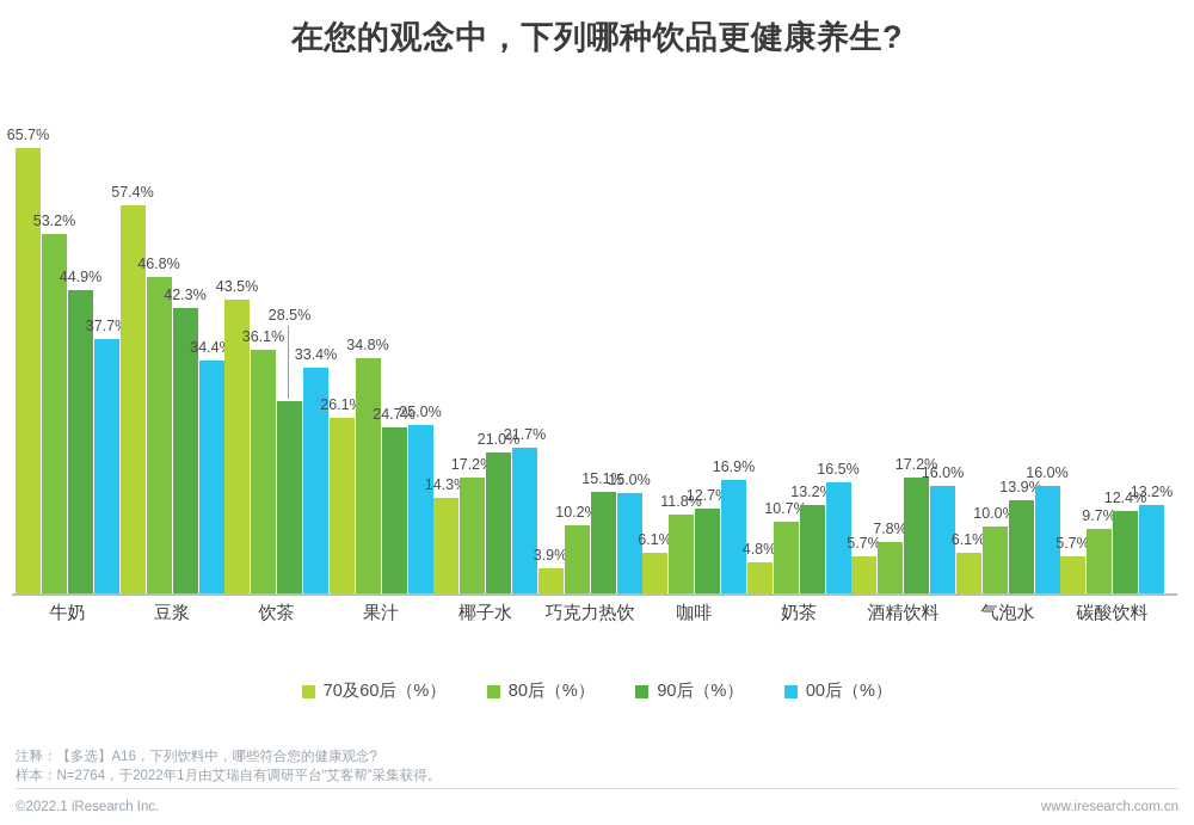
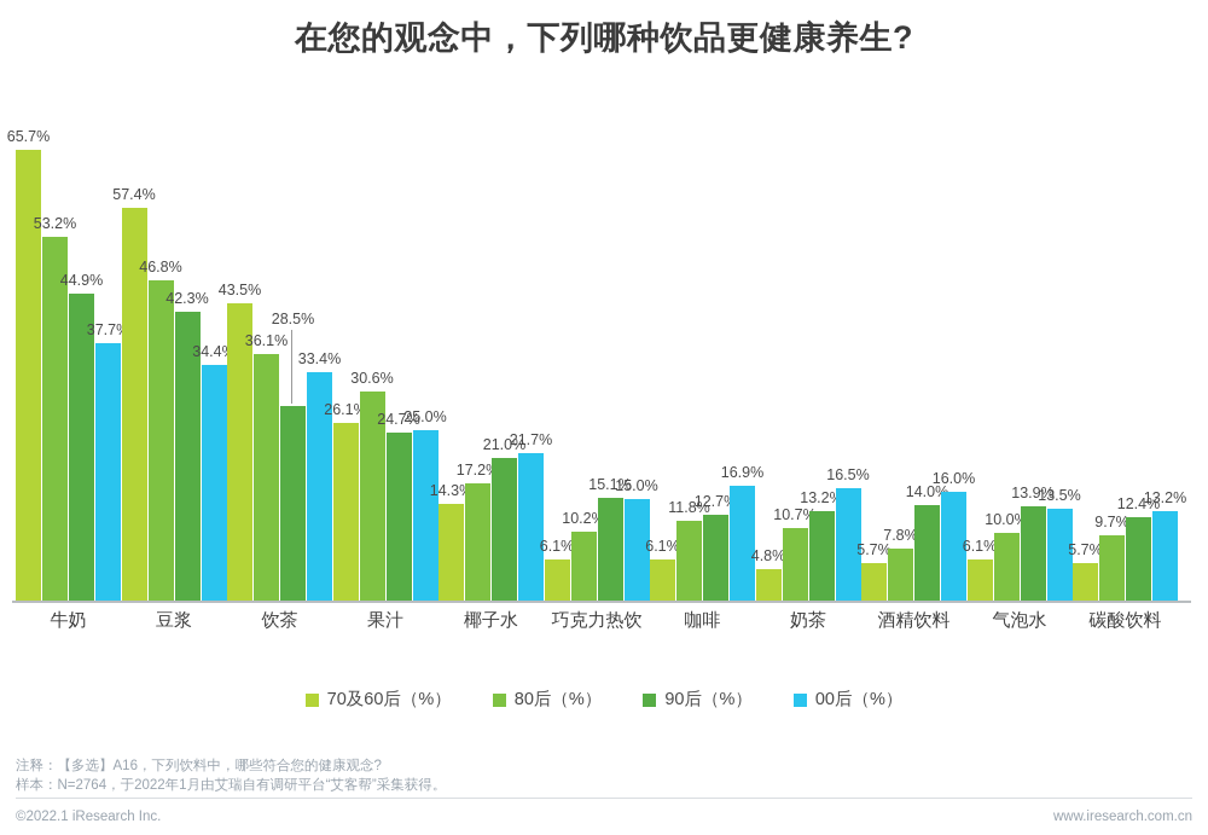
80后（%）/果汁: 34.8% -> 30.6%
70及60后（%）/巧克力热饮: 3.9% -> 6.1%
90后（%）/酒精饮料: 17.2% -> 14.0%
00后（%）/气泡水: 16.0% -> 13.5%
